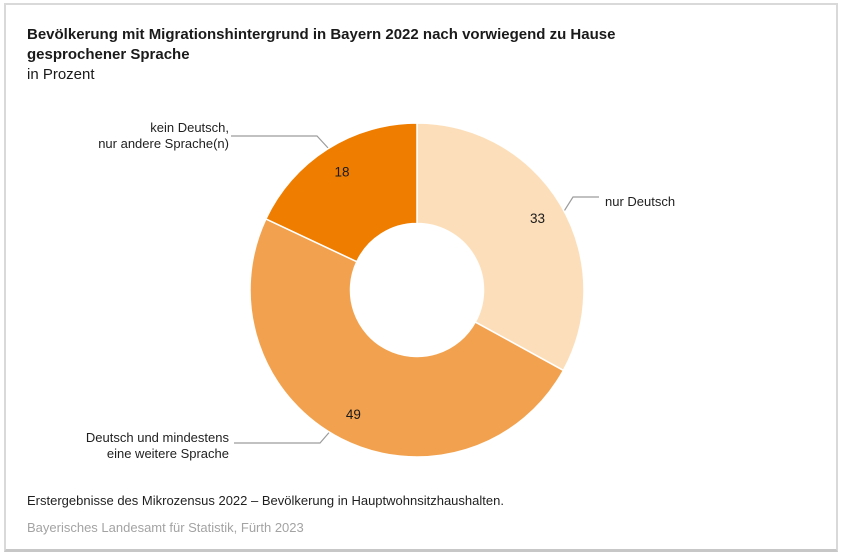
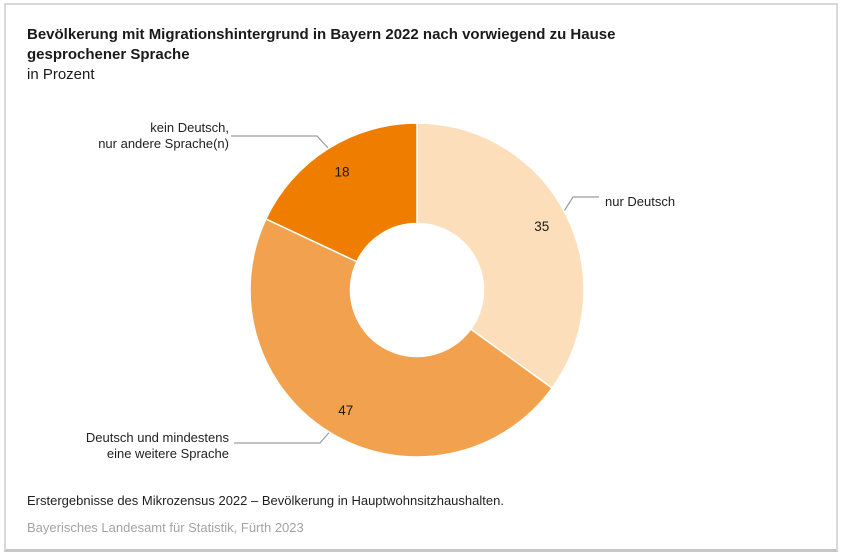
nur Deutsch: 33 -> 35
Deutsch und mindestens eine weitere Sprache: 49 -> 47
